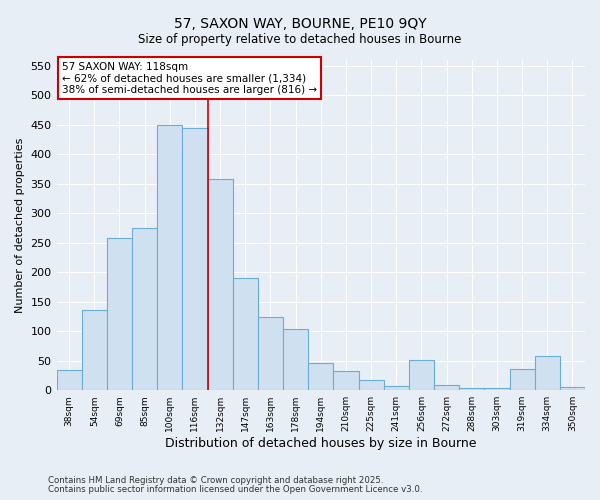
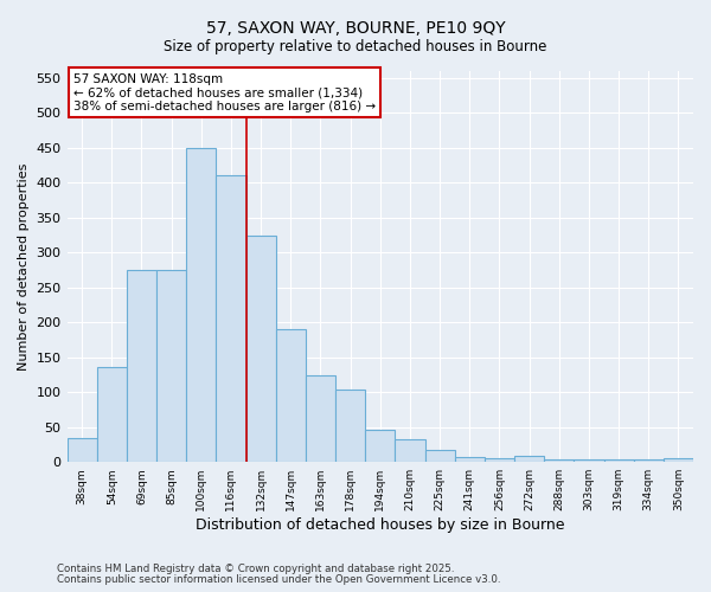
69sqm: 258 -> 275
116sqm: 444 -> 410
132sqm: 358 -> 325
256sqm: 52 -> 5
319sqm: 36 -> 3
334sqm: 58 -> 3
